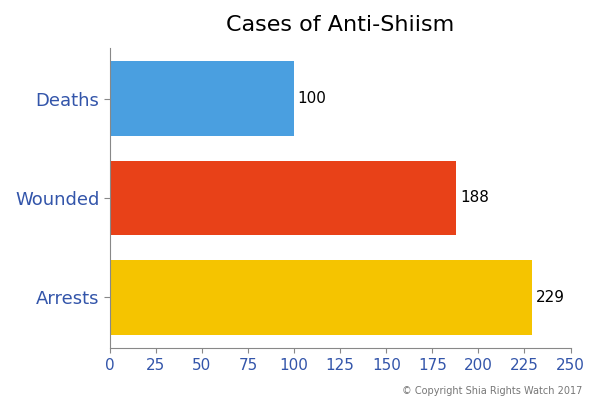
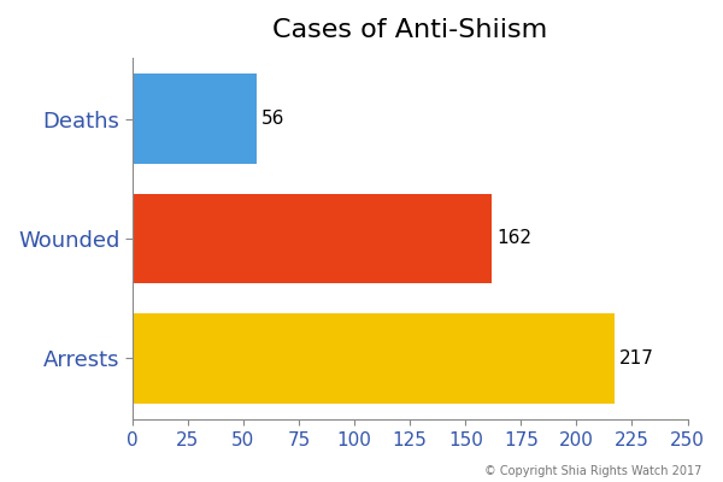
Deaths: 100 -> 56
Wounded: 188 -> 162
Arrests: 229 -> 217
